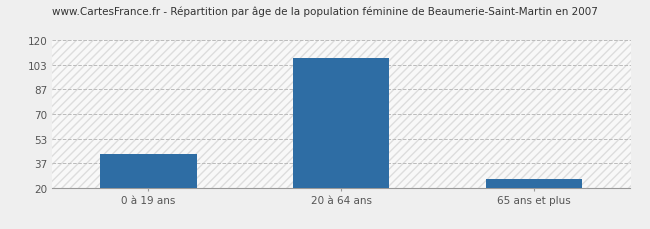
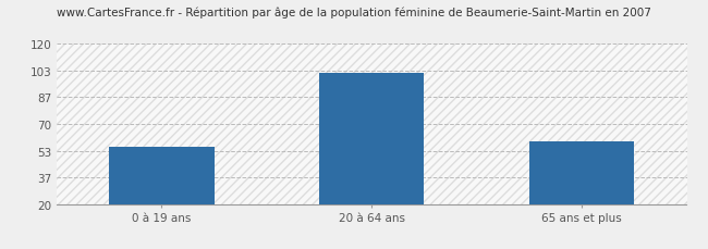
0 à 19 ans: 43 -> 56
20 à 64 ans: 108 -> 102
65 ans et plus: 26 -> 59
